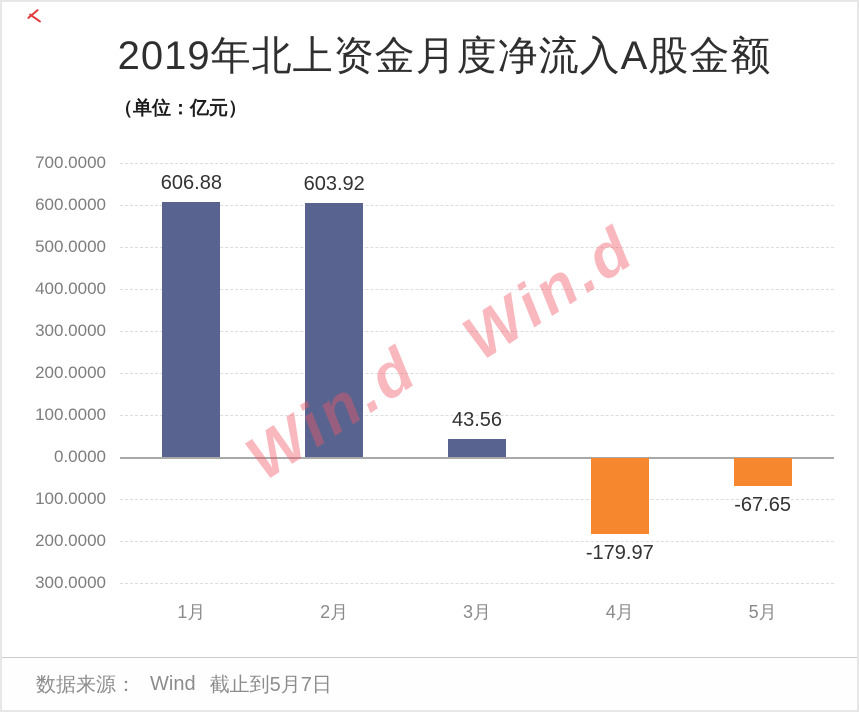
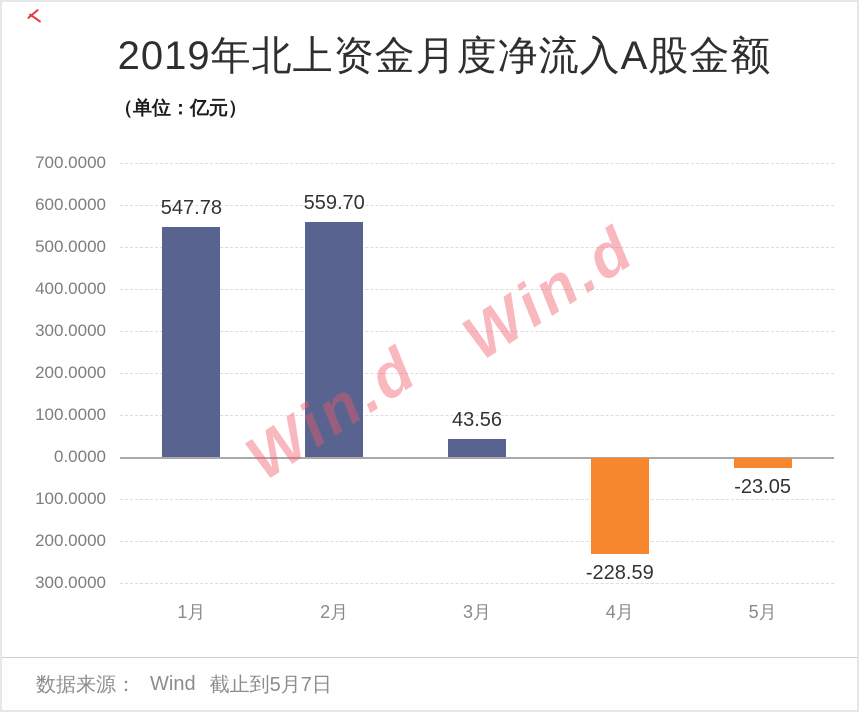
1月: 606.88 -> 547.78
2月: 603.92 -> 559.70
4月: -179.97 -> -228.59
5月: -67.65 -> -23.05
